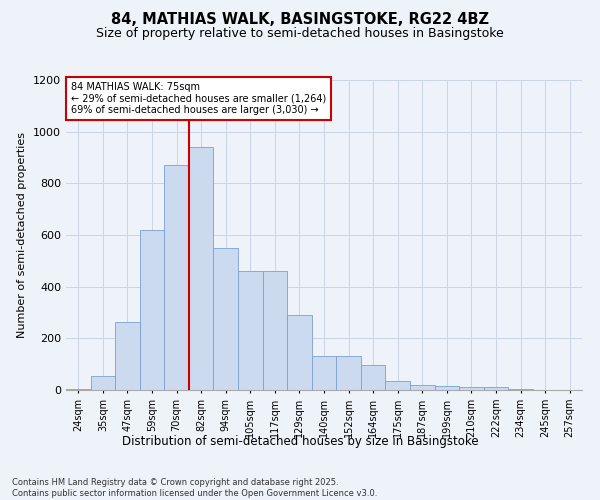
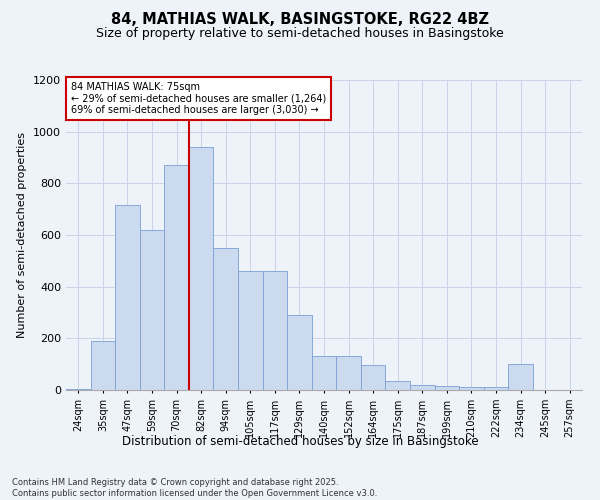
35sqm: 55 -> 190
47sqm: 265 -> 715
234sqm: 5 -> 100
